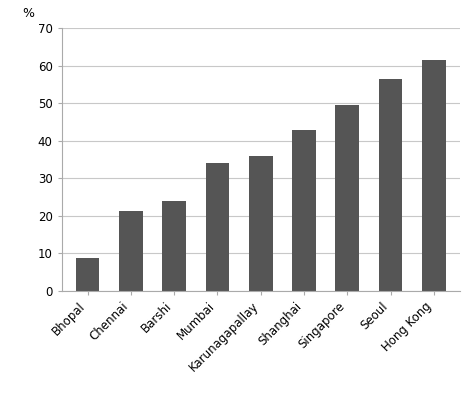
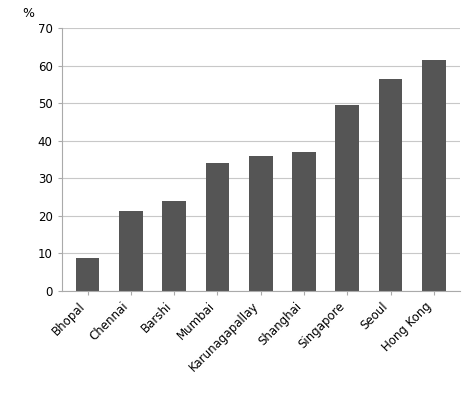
Shanghai: 43.0 -> 37.0
